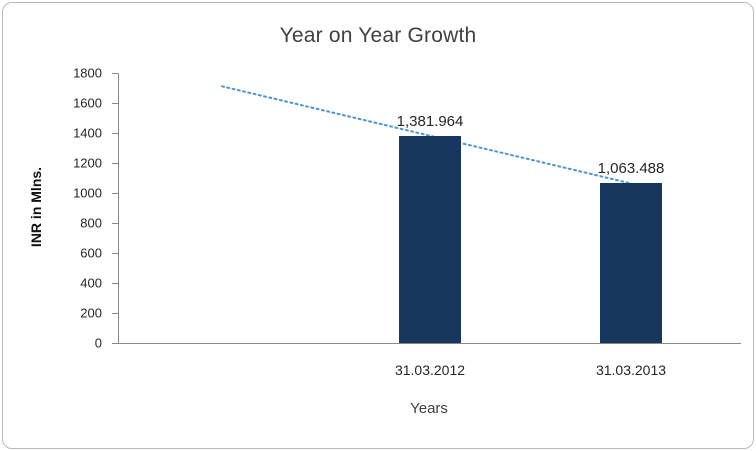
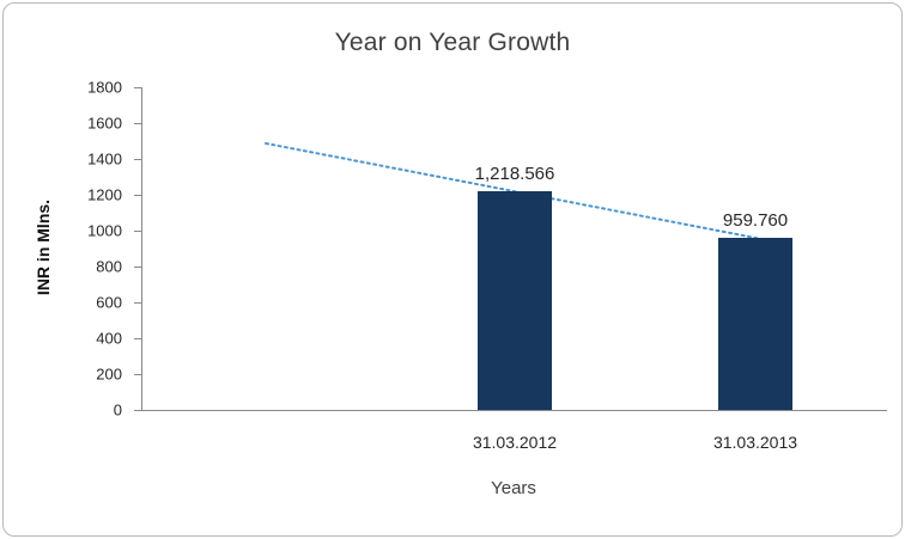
31.03.2012: 1,381.964 -> 1,218.566
31.03.2013: 1,063.488 -> 959.760
